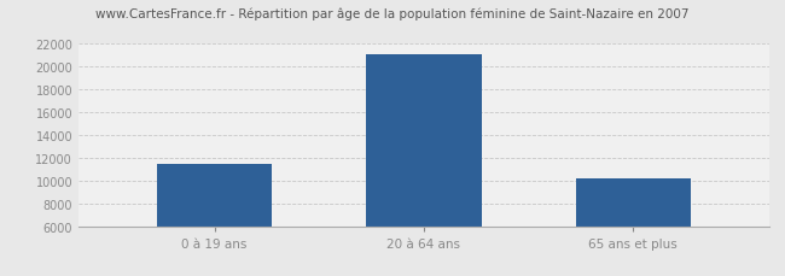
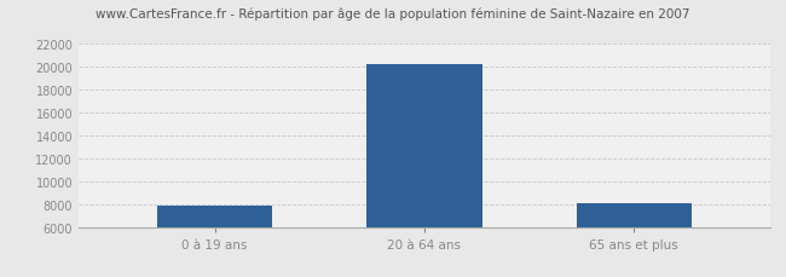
0 à 19 ans: 11400 -> 7900
20 à 64 ans: 21000 -> 20200
65 ans et plus: 10200 -> 8100
